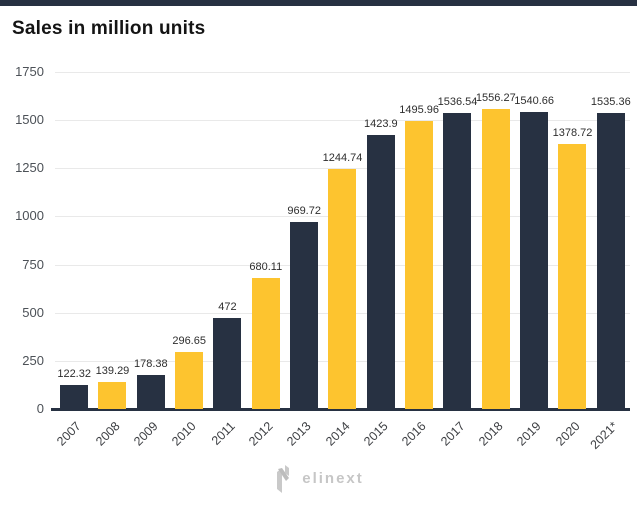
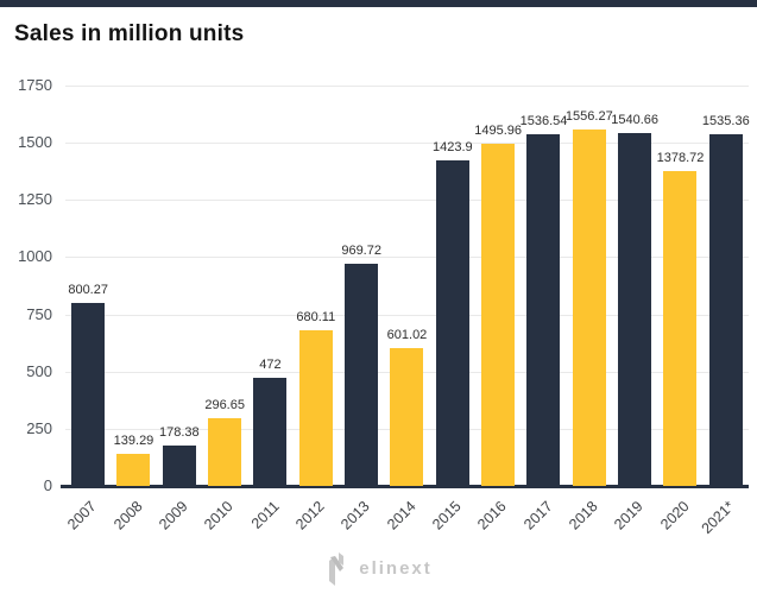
2007: 122.32 -> 800.27
2014: 1244.74 -> 601.02
